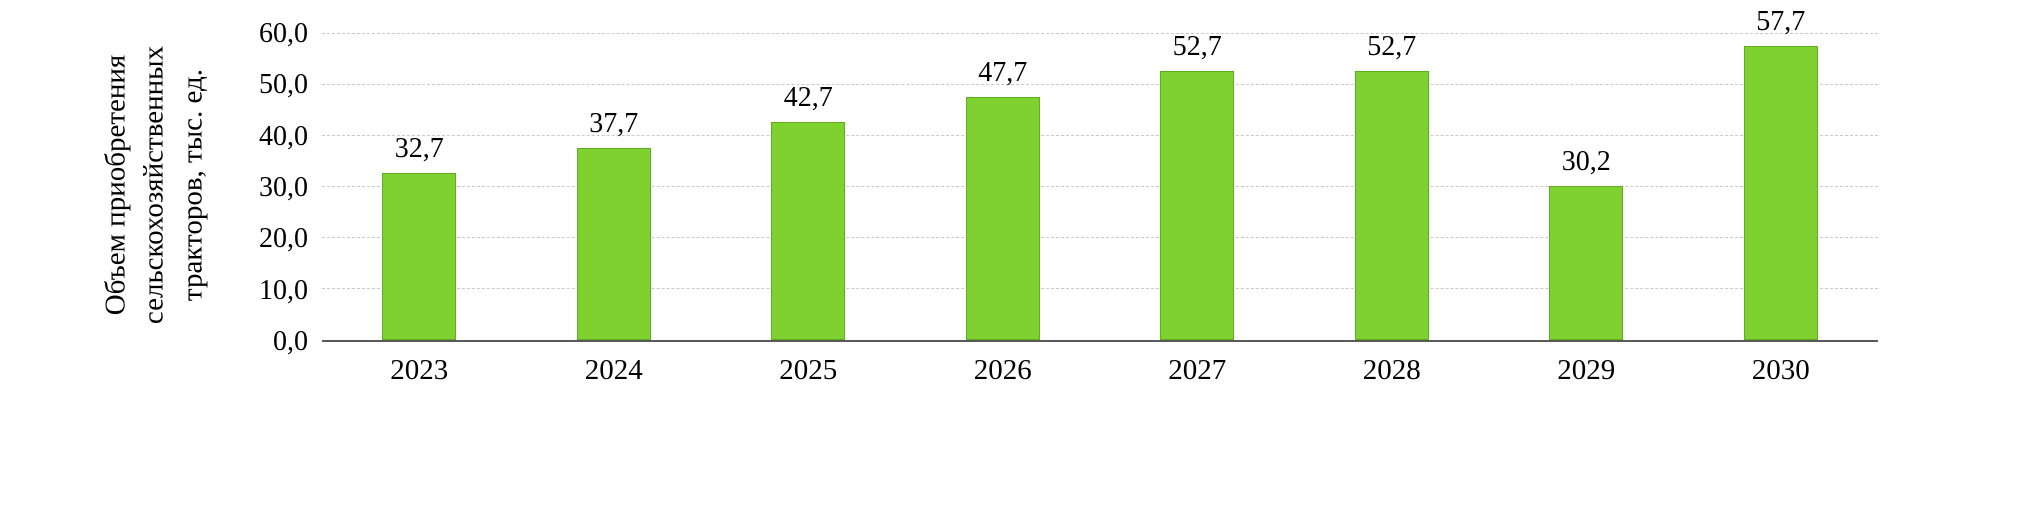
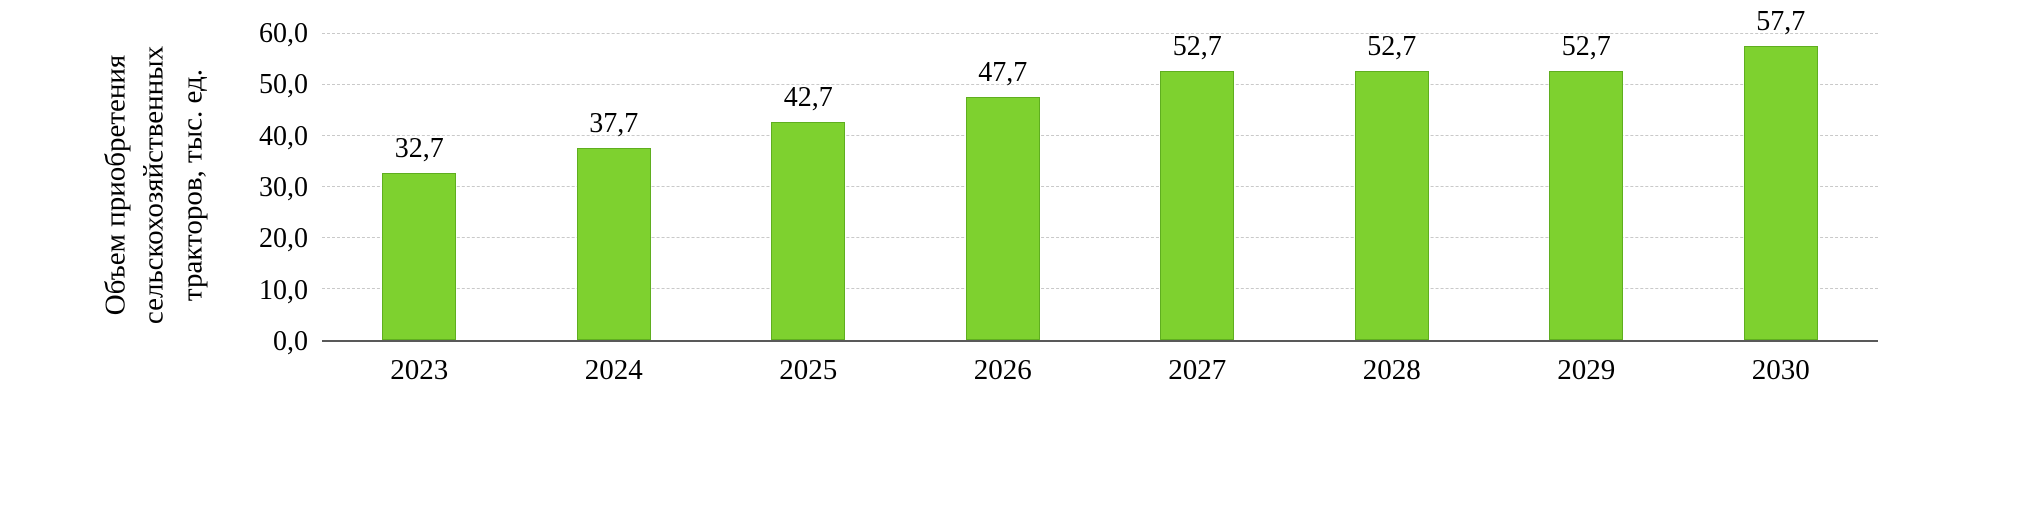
2029: 30,2 -> 52,7
